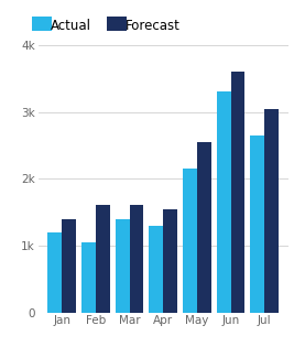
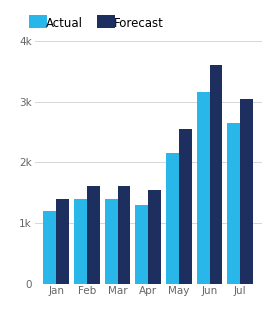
Actual/Feb: 1.04k -> 1.40k
Actual/Jun: 3.30k -> 3.15k
